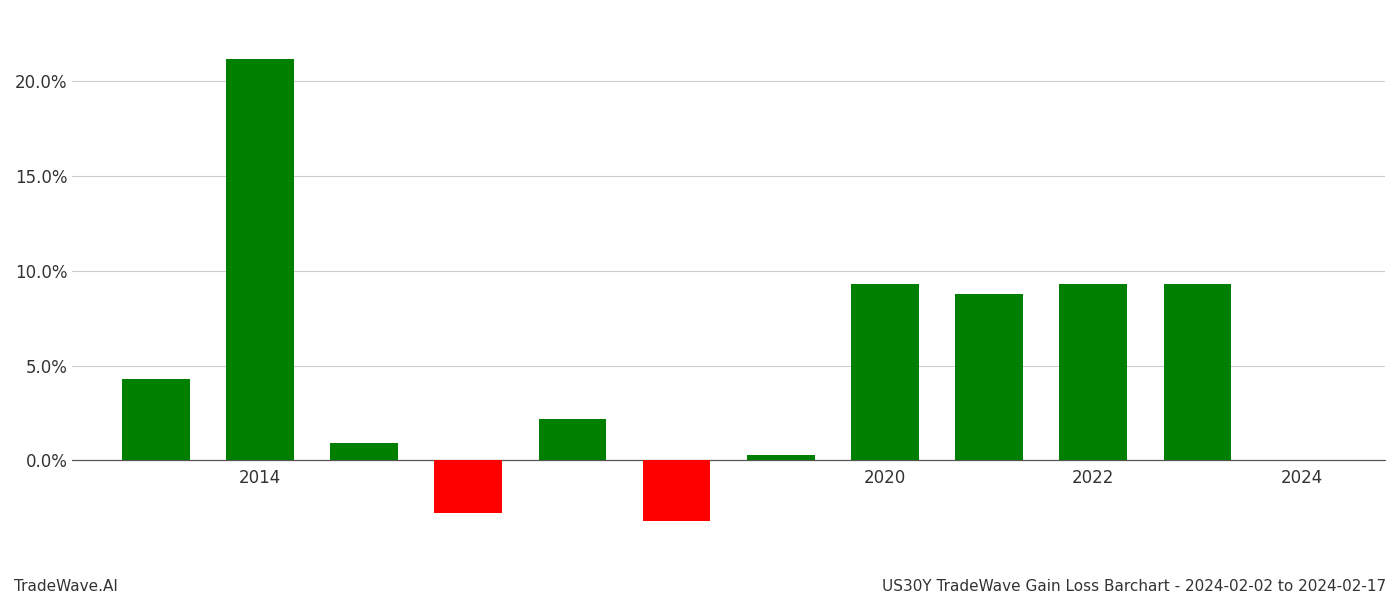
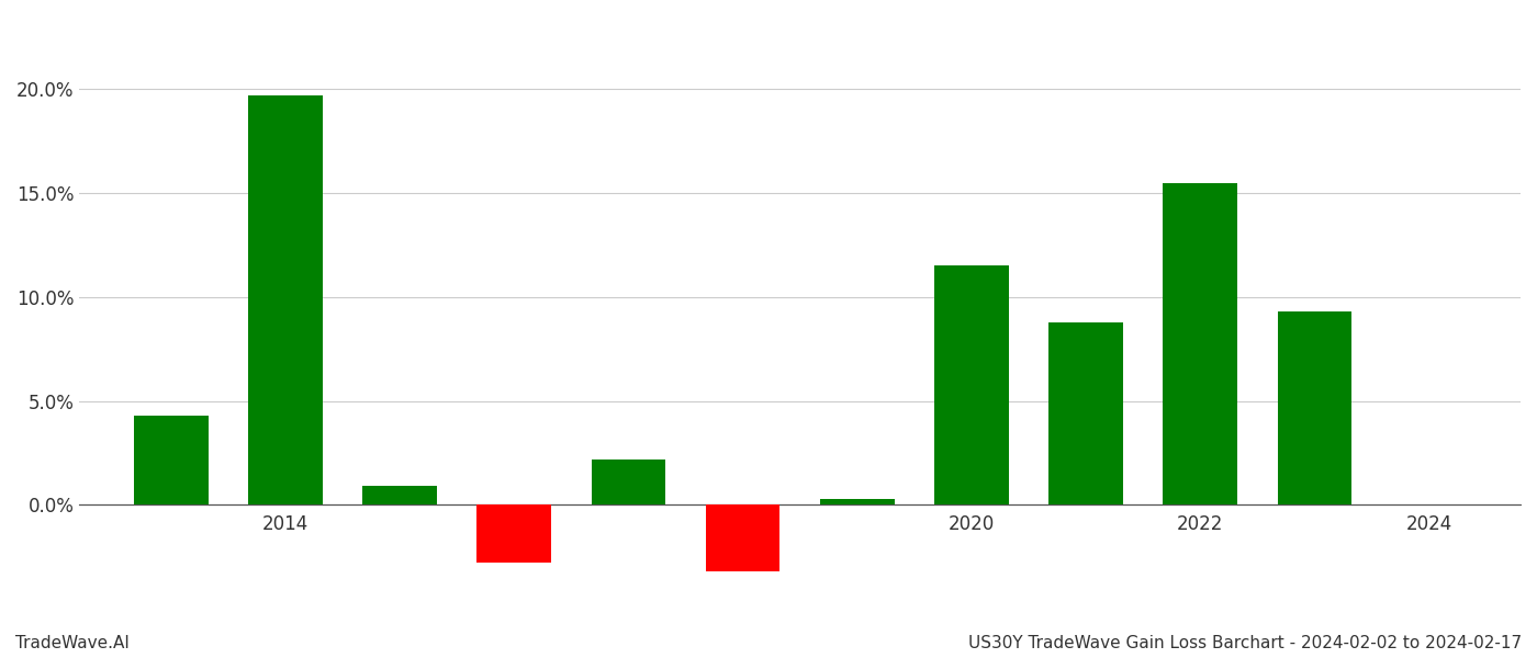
2014: 21.2% -> 19.7%
2020: 9.3% -> 11.5%
2022: 9.3% -> 15.5%
